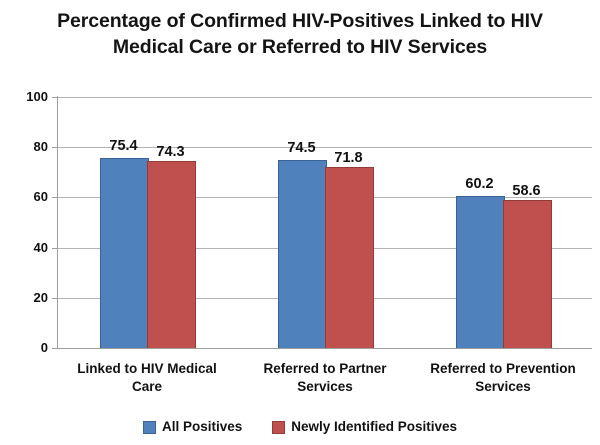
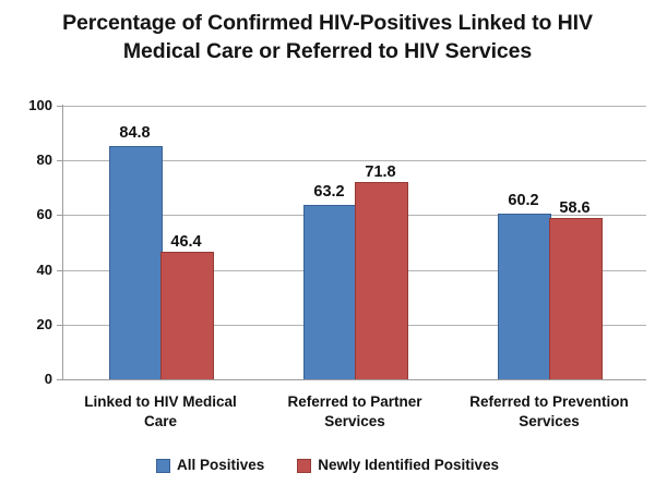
All Positives/Linked to HIV Medical Care: 75.4 -> 84.8
Newly Identified Positives/Linked to HIV Medical Care: 74.3 -> 46.4
All Positives/Referred to Partner Services: 74.5 -> 63.2
